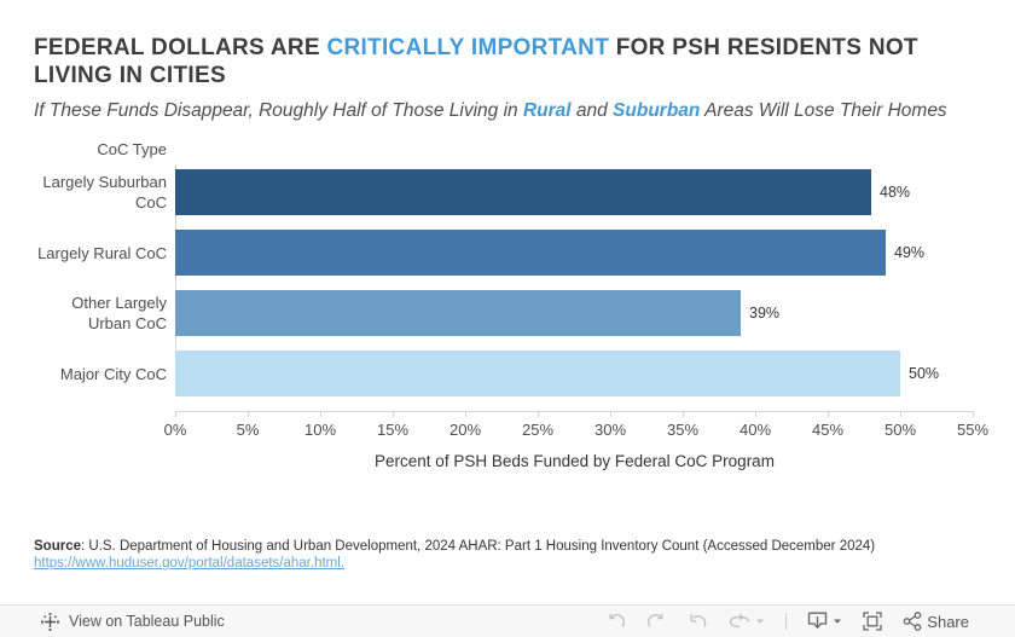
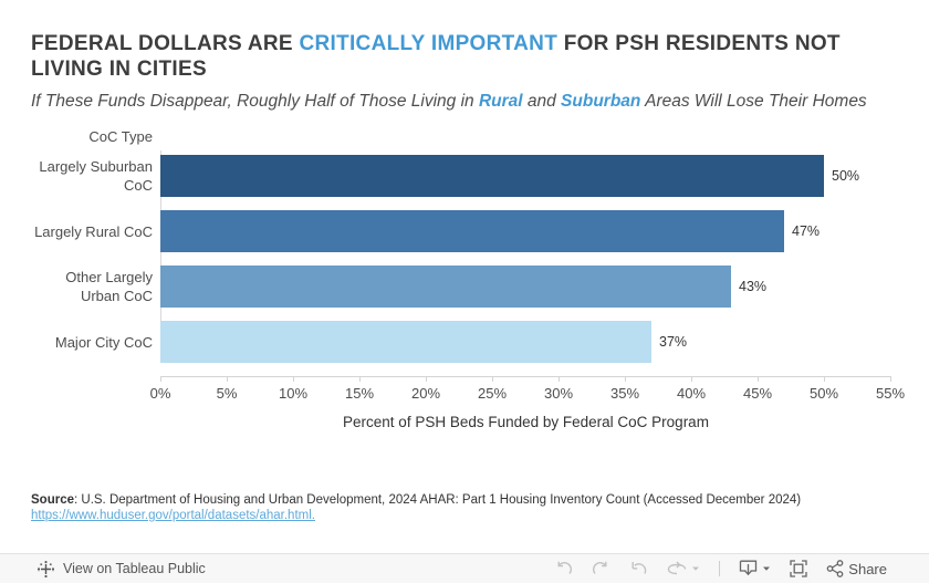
Largely Suburban CoC: 48% -> 50%
Largely Rural CoC: 49% -> 47%
Other Largely Urban CoC: 39% -> 43%
Major City CoC: 50% -> 37%
